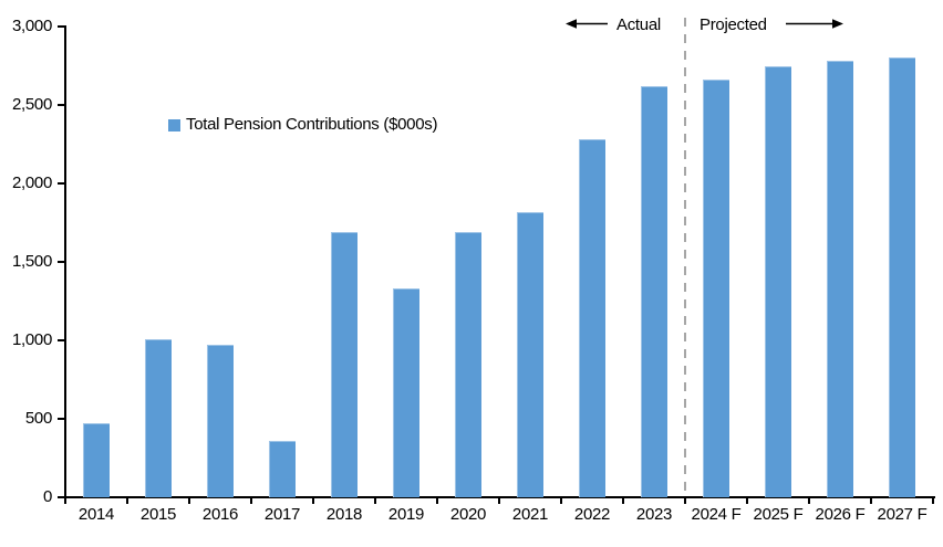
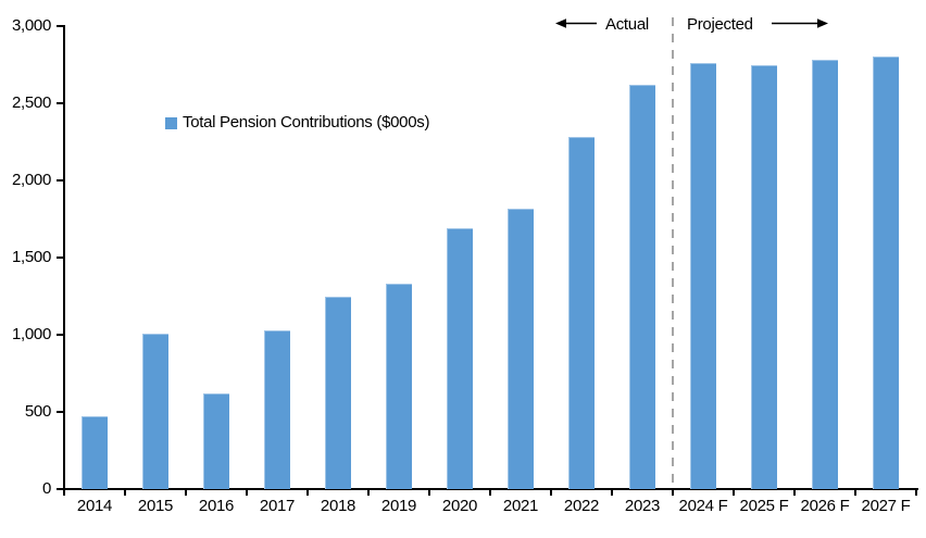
2016: 970 -> 620
2017: 360 -> 1030
2018: 1690 -> 1250
2024 F: 2660 -> 2760
